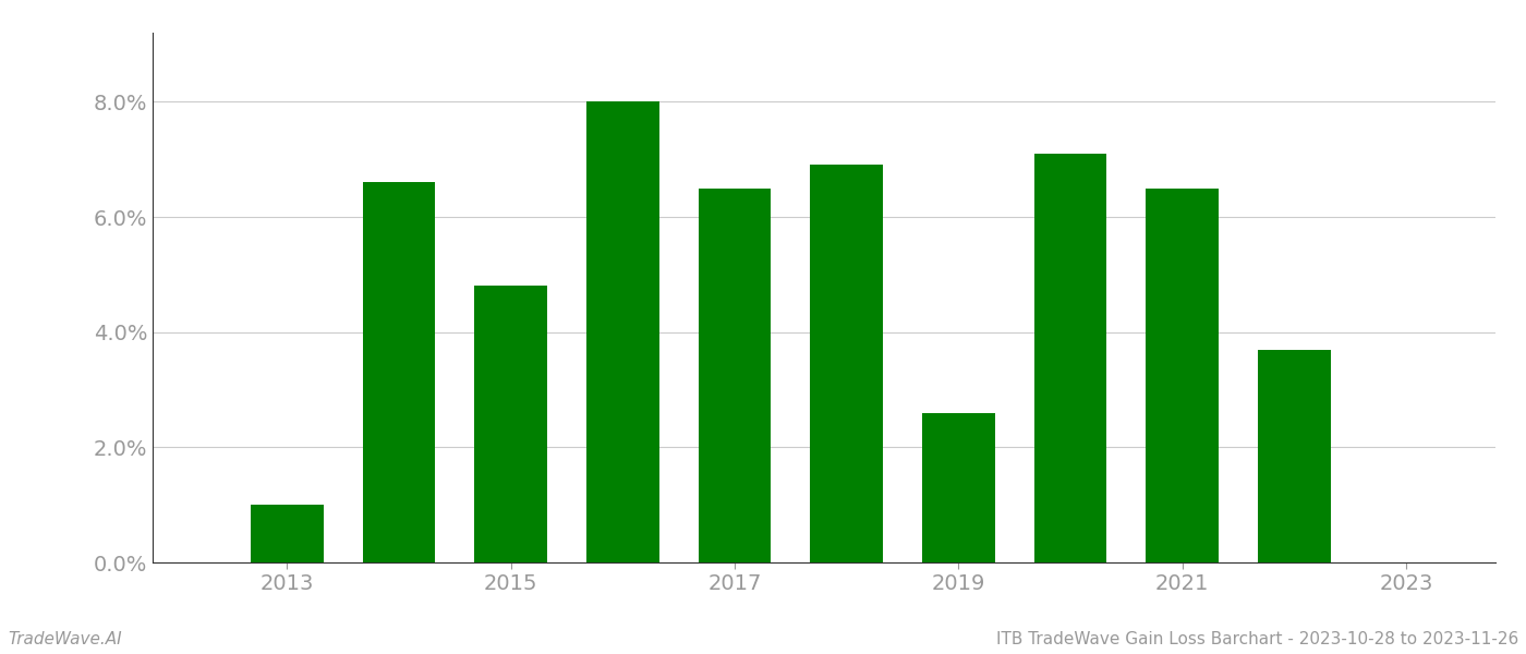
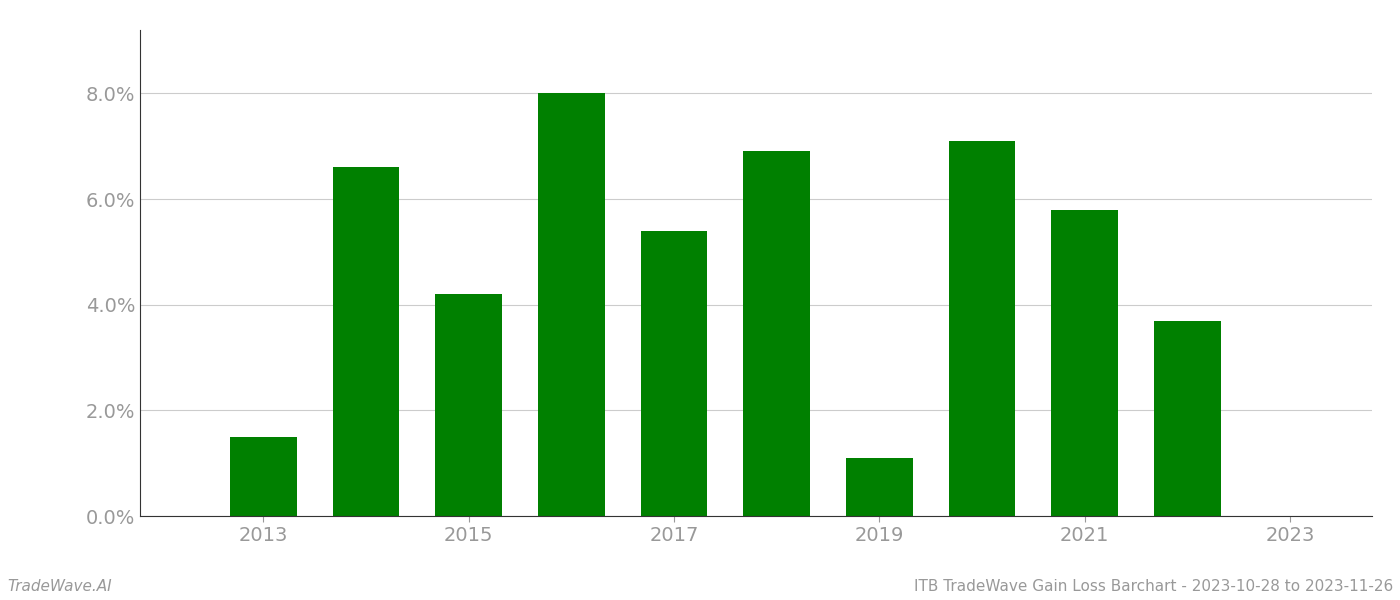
2013: 1.0% -> 1.5%
2015: 4.8% -> 4.2%
2017: 6.5% -> 5.4%
2019: 2.6% -> 1.1%
2021: 6.5% -> 5.8%
